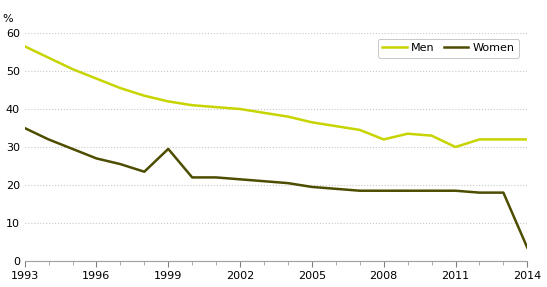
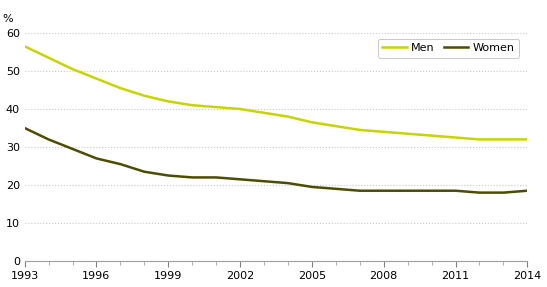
Women/1999: 29.5 -> 22.5
Men/2008: 32.0 -> 34.0
Men/2011: 30.0 -> 32.5
Women/2014: 3.5 -> 18.5
